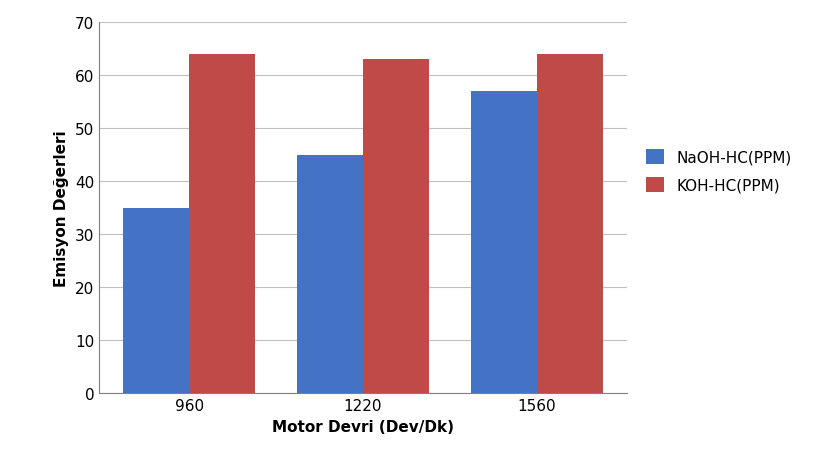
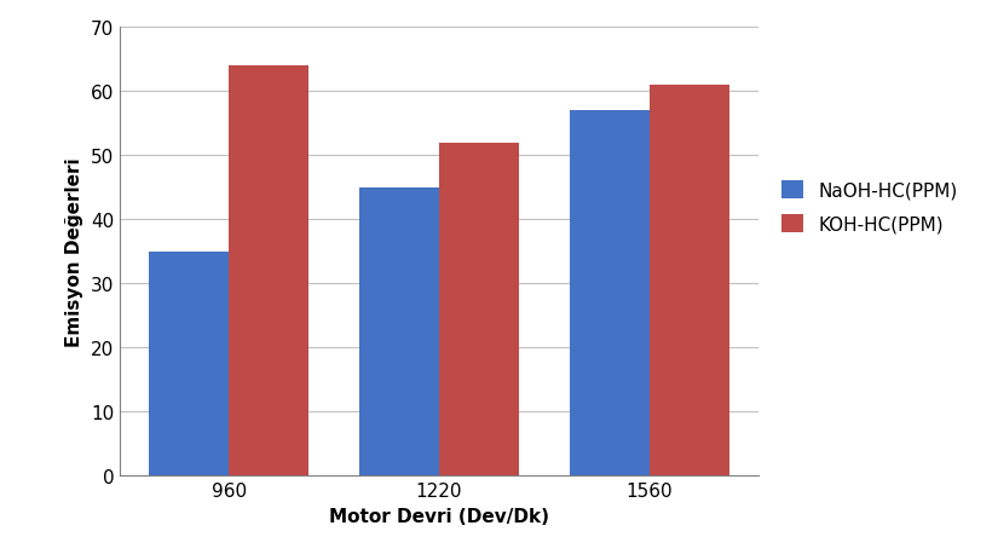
KOH-HC(PPM)/1220: 63 -> 52
KOH-HC(PPM)/1560: 64 -> 61
